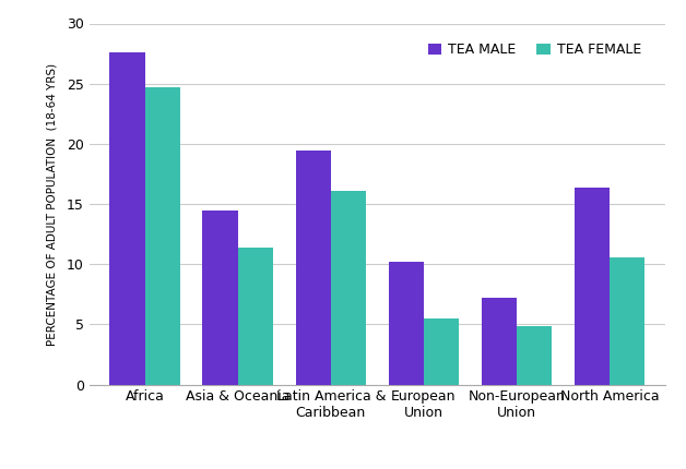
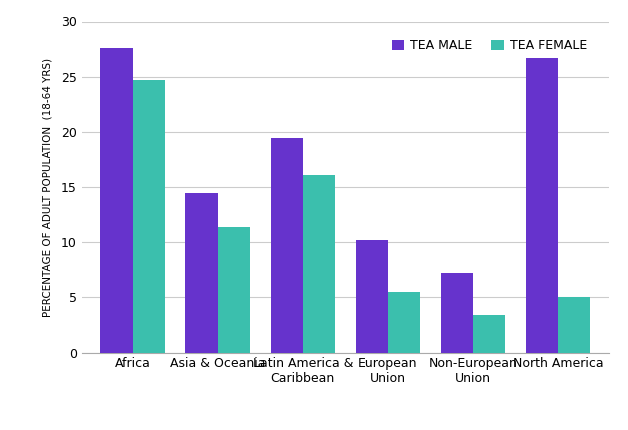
TEA FEMALE/Non-European Union: 4.8 -> 3.4
TEA MALE/North America: 16.4 -> 26.7
TEA FEMALE/North America: 10.6 -> 5.0
